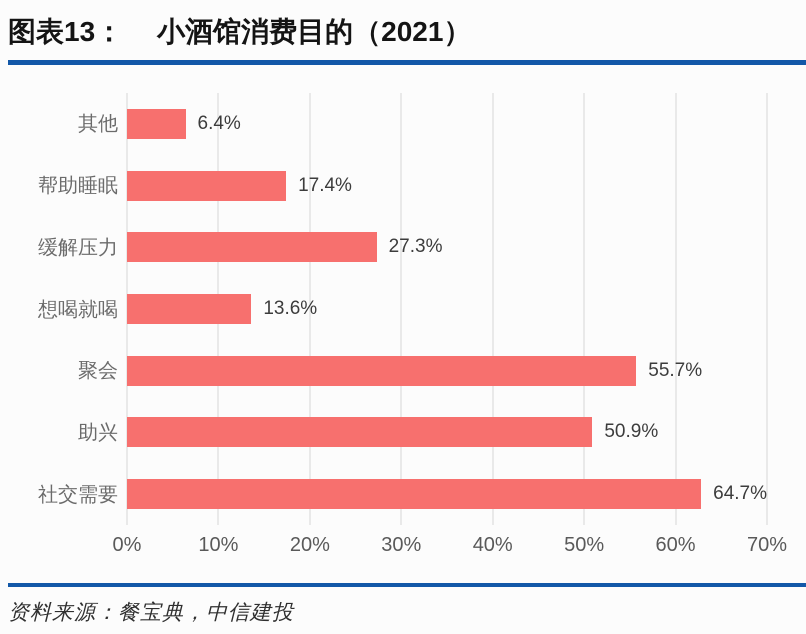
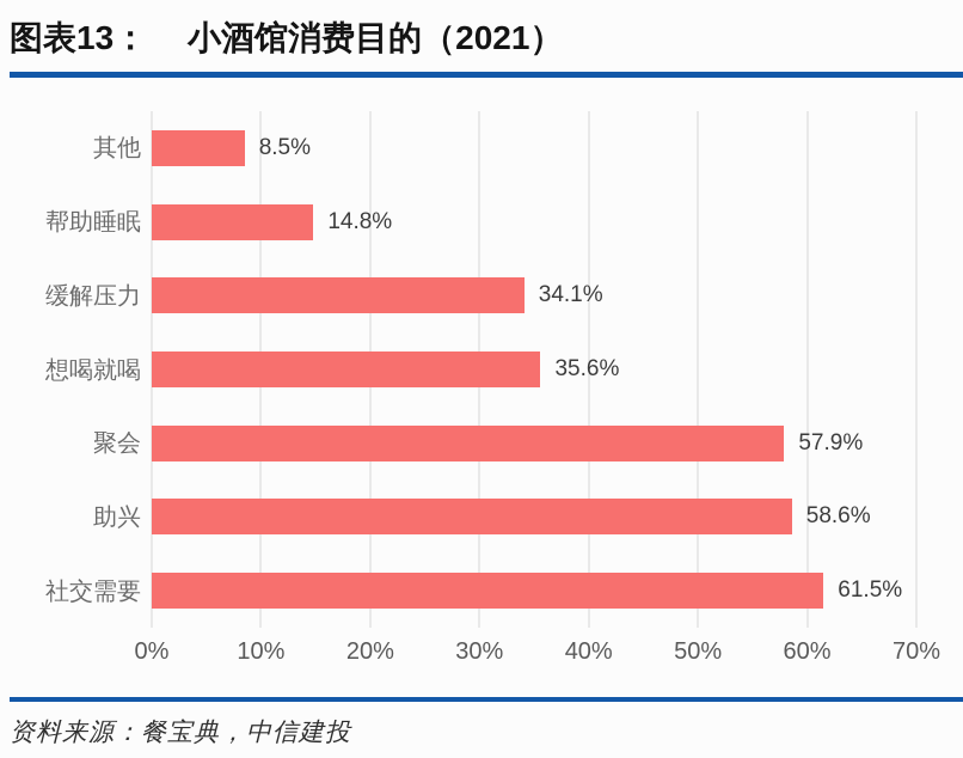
其他: 6.4% -> 8.5%
帮助睡眠: 17.4% -> 14.8%
缓解压力: 27.3% -> 34.1%
想喝就喝: 13.6% -> 35.6%
聚会: 55.7% -> 57.9%
助兴: 50.9% -> 58.6%
社交需要: 64.7% -> 61.5%
